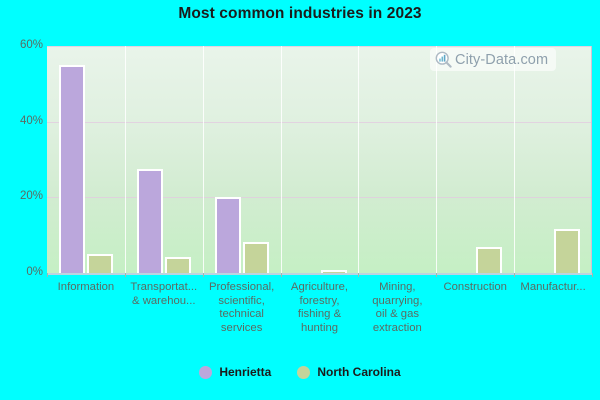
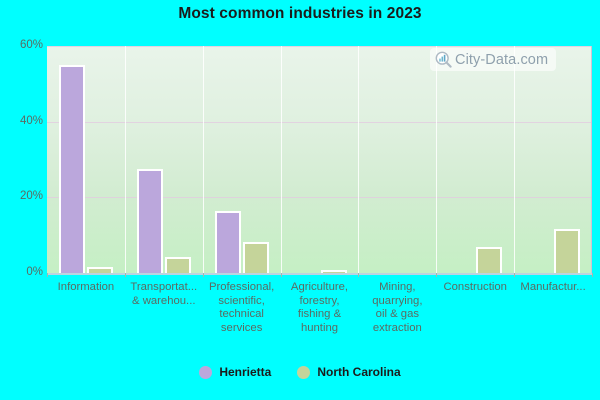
North Carolina/Information: 5% -> 2%
Henrietta/Professional, scientific, technical services: 20% -> 16%
